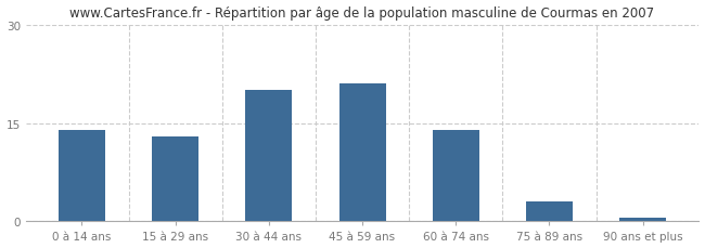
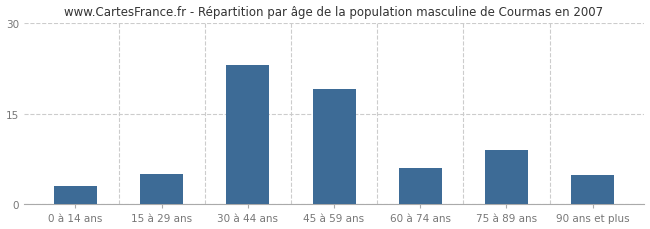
0 à 14 ans: 14.0 -> 3.0
15 à 29 ans: 13.0 -> 5.0
30 à 44 ans: 20.0 -> 23.0
45 à 59 ans: 21.0 -> 19.0
60 à 74 ans: 14.0 -> 6.0
75 à 89 ans: 3.0 -> 9.0
90 ans et plus: 0.5 -> 4.8
